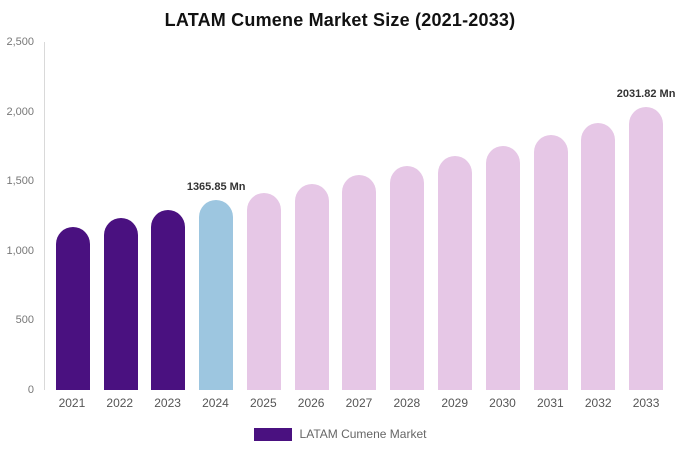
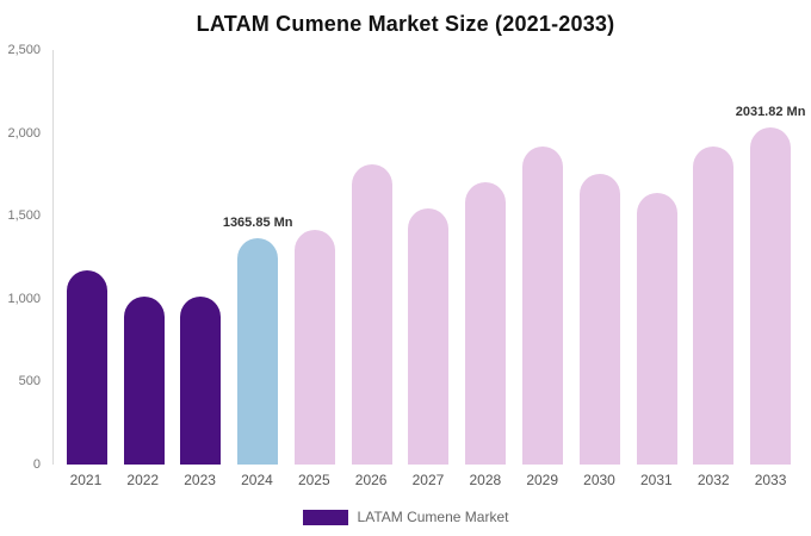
2022: 1240 -> 1010
2023: 1300 -> 1010
2026: 1480 -> 1810
2028: 1610 -> 1700
2029: 1680 -> 1920
2031: 1840 -> 1640
